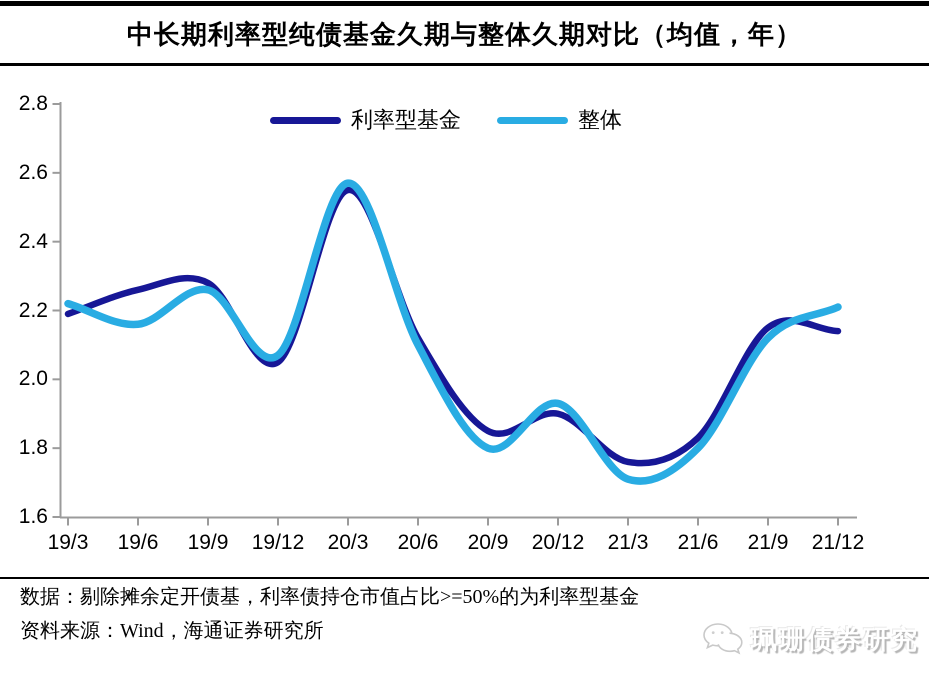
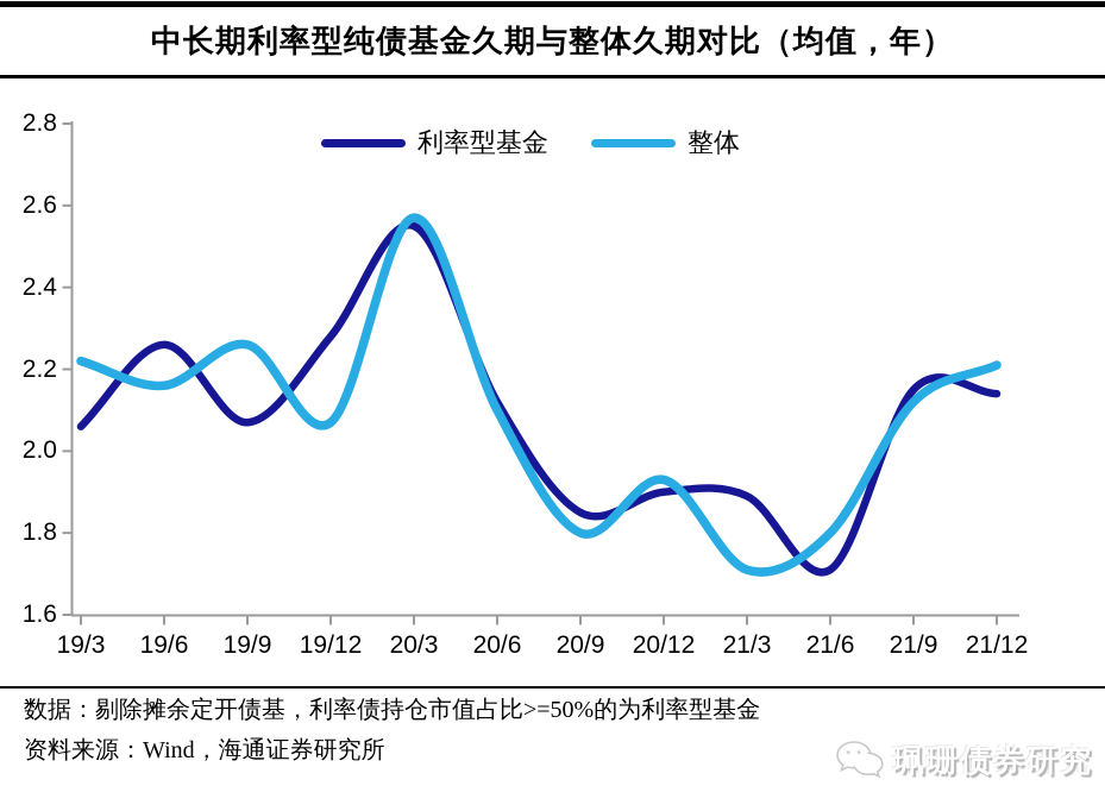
利率型基金/19/3: 2.19 -> 2.06
利率型基金/19/9: 2.28 -> 2.07
利率型基金/19/12: 2.05 -> 2.28
利率型基金/21/3: 1.76 -> 1.89
利率型基金/21/6: 1.83 -> 1.71
